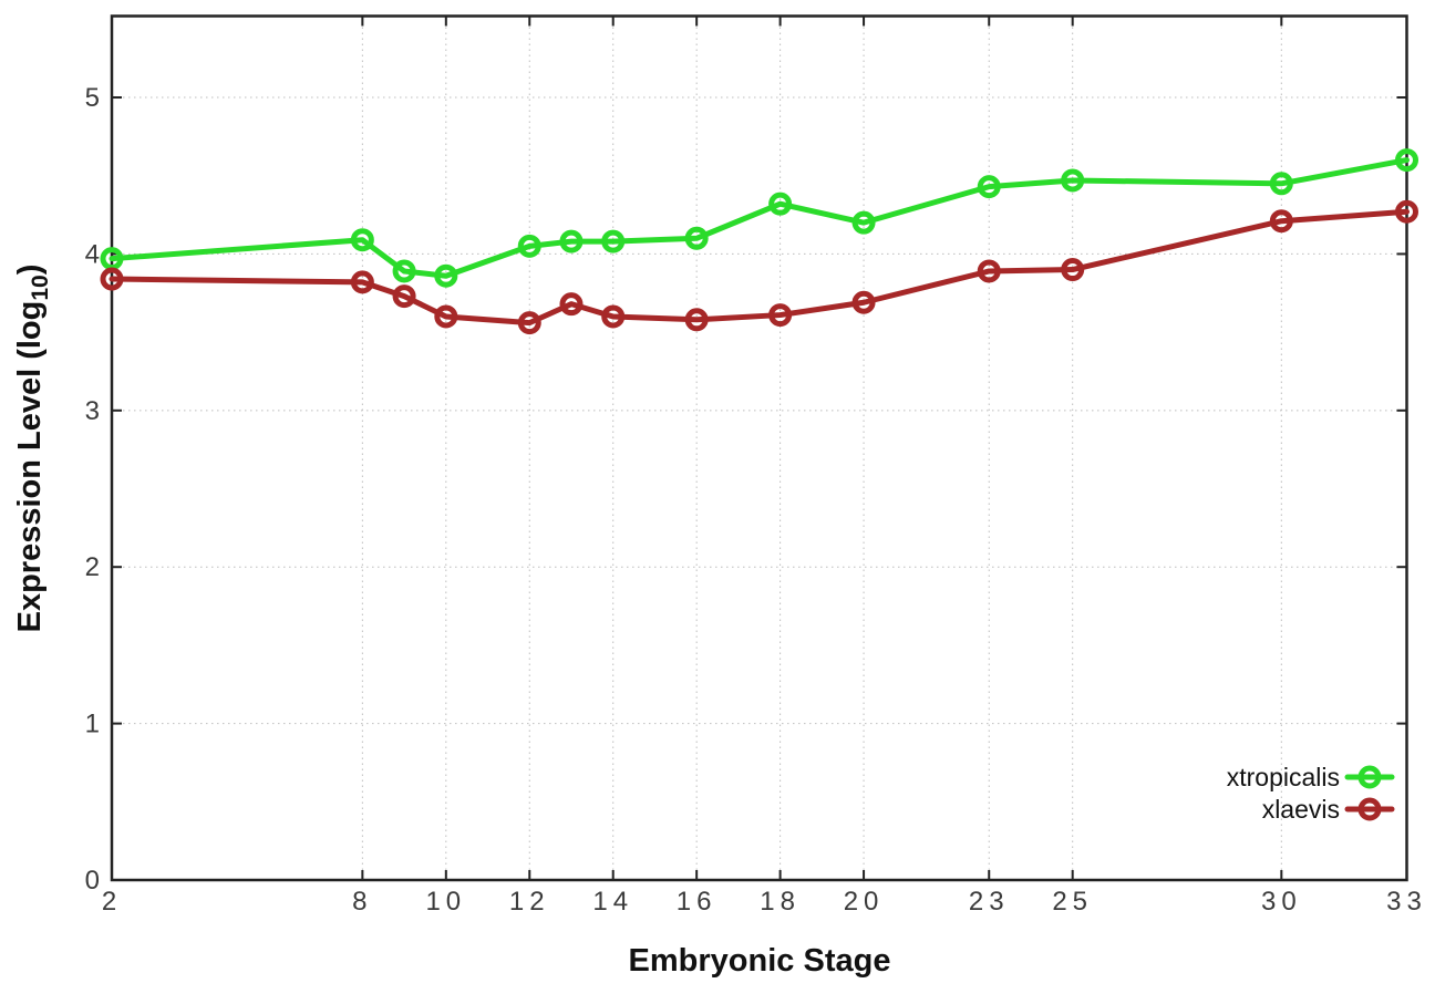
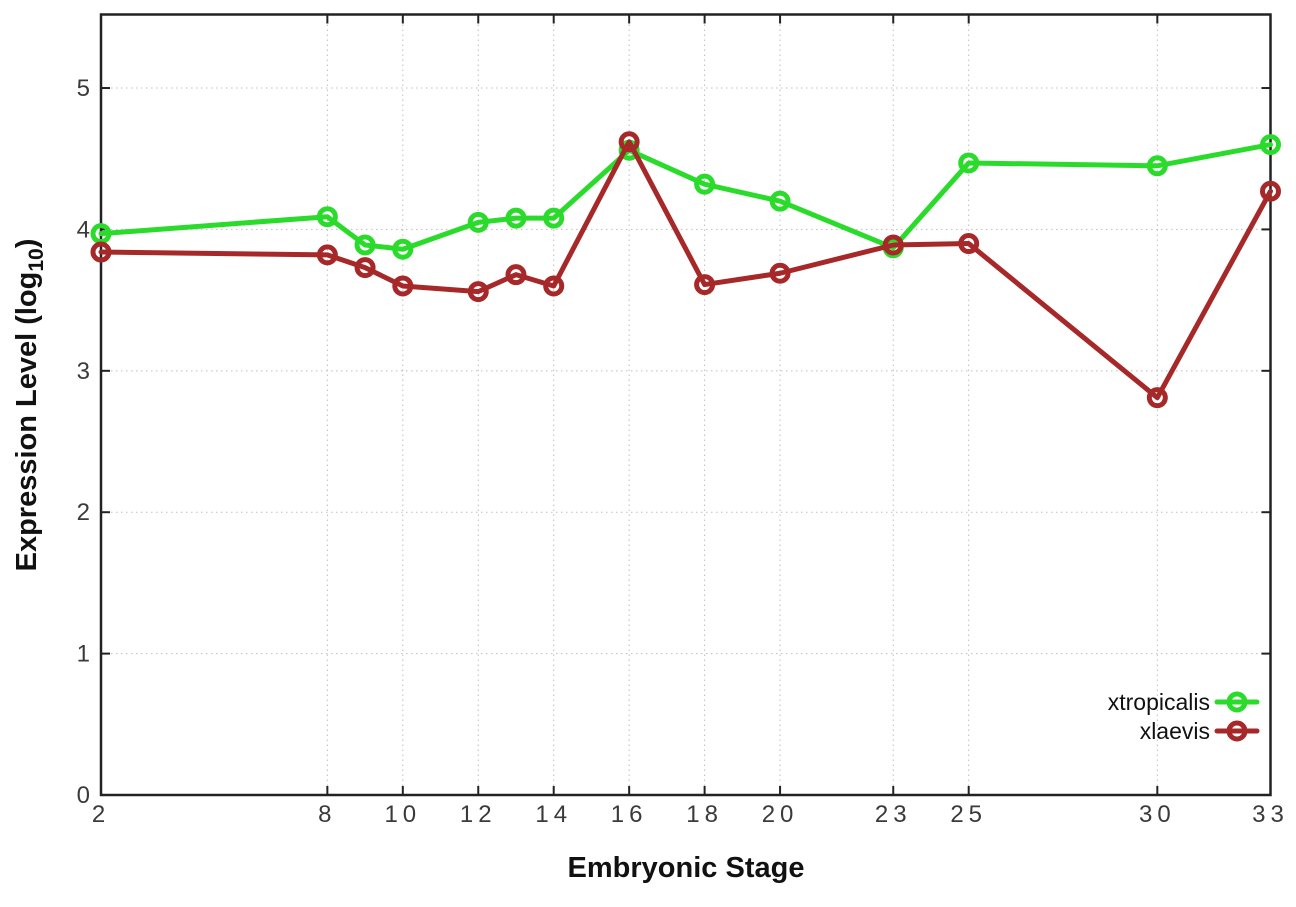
xtropicalis/16: 4.10 -> 4.56
xlaevis/16: 3.58 -> 4.62
xtropicalis/23: 4.43 -> 3.87
xlaevis/30: 4.21 -> 2.81
